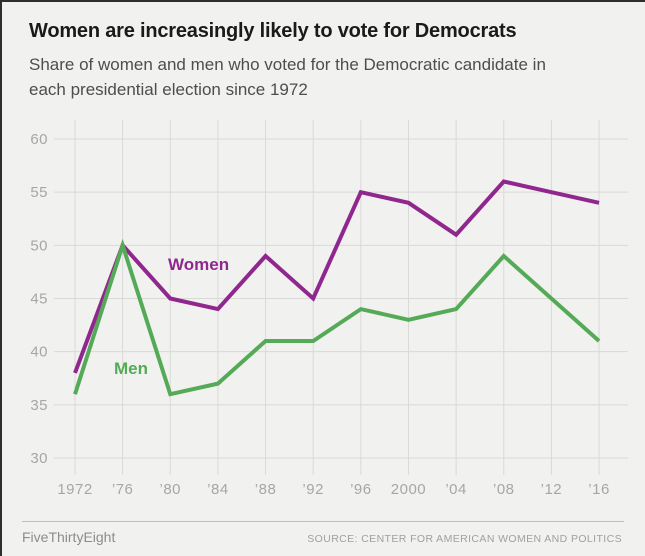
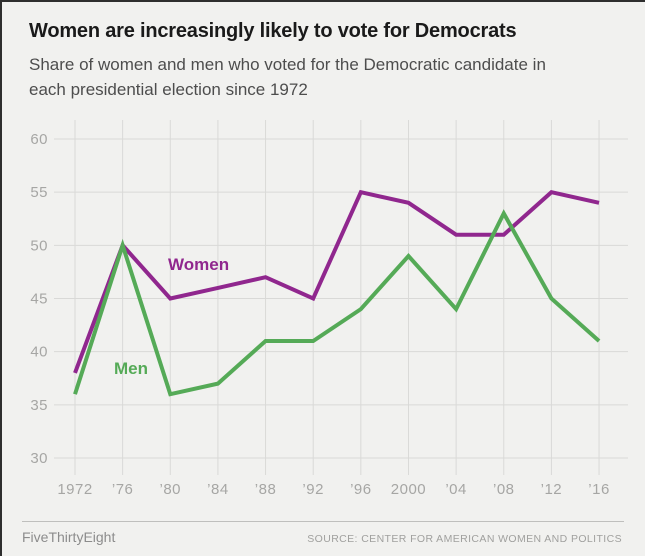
Women/’84: 44 -> 46
Women/’88: 49 -> 47
Men/2000: 43 -> 49
Women/’08: 56 -> 51
Men/’08: 49 -> 53
